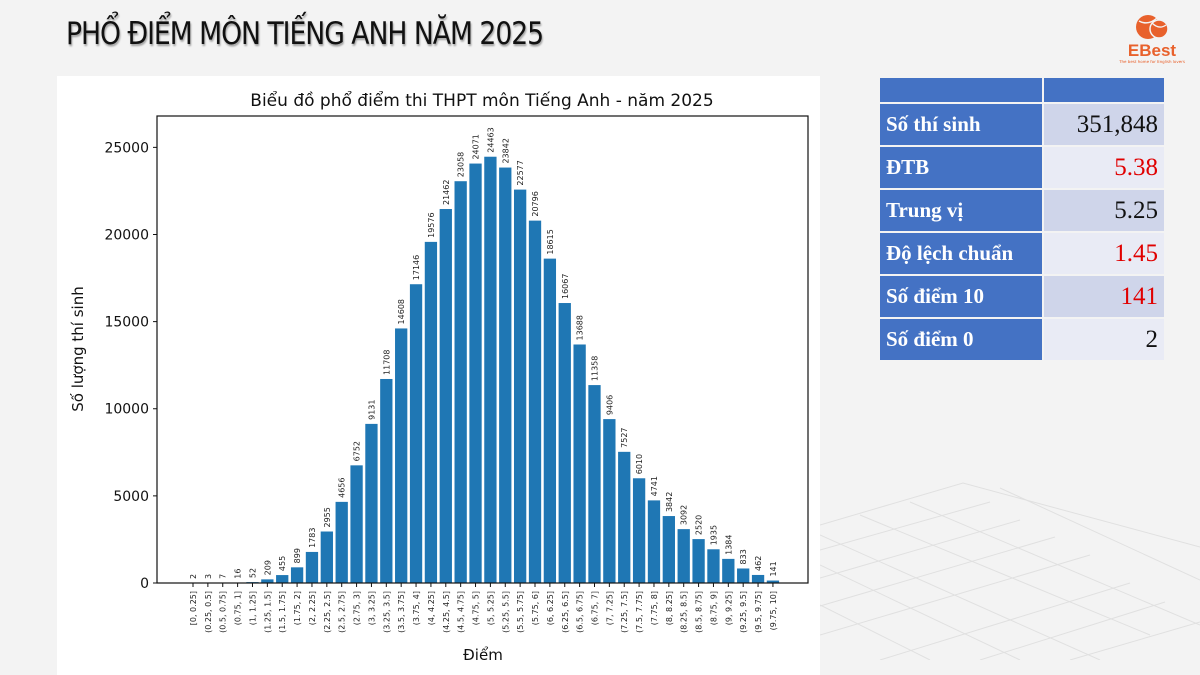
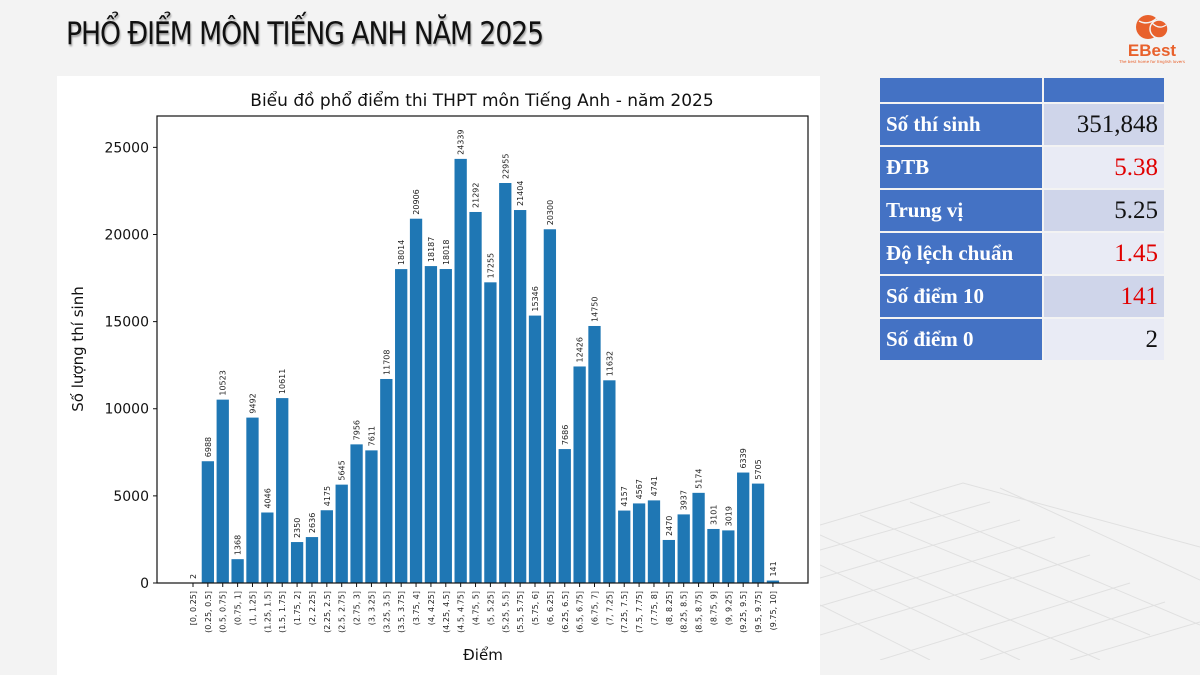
(0.25, 0.5]: 3 -> 6988
(0.5, 0.75]: 7 -> 10523
(0.75, 1]: 16 -> 1368
(1, 1.25]: 52 -> 9492
(1.25, 1.5]: 209 -> 4046
(1.5, 1.75]: 455 -> 10611
(1.75, 2]: 899 -> 2350
(2, 2.25]: 1783 -> 2636
(2.25, 2.5]: 2955 -> 4175
(2.5, 2.75]: 4656 -> 5645
(2.75, 3]: 6752 -> 7956
(3, 3.25]: 9131 -> 7611
(3.5, 3.75]: 14608 -> 18014
(3.75, 4]: 17146 -> 20906
(4, 4.25]: 19576 -> 18187
(4.25, 4.5]: 21462 -> 18018
(4.5, 4.75]: 23058 -> 24339
(4.75, 5]: 24071 -> 21292
(5, 5.25]: 24463 -> 17255
(5.25, 5.5]: 23842 -> 22955
(5.5, 5.75]: 22577 -> 21404
(5.75, 6]: 20796 -> 15346
(6, 6.25]: 18615 -> 20300
(6.25, 6.5]: 16067 -> 7686
(6.5, 6.75]: 13688 -> 12426
(6.75, 7]: 11358 -> 14750
(7, 7.25]: 9406 -> 11632
(7.25, 7.5]: 7527 -> 4157
(7.5, 7.75]: 6010 -> 4567
(8, 8.25]: 3842 -> 2470
(8.25, 8.5]: 3092 -> 3937
(8.5, 8.75]: 2520 -> 5174
(8.75, 9]: 1935 -> 3101
(9, 9.25]: 1384 -> 3019
(9.25, 9.5]: 833 -> 6339
(9.5, 9.75]: 462 -> 5705
